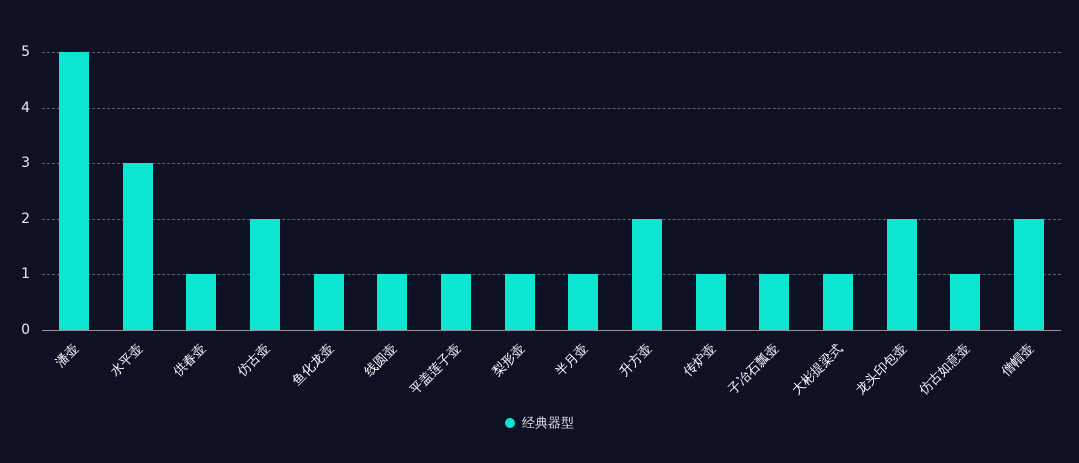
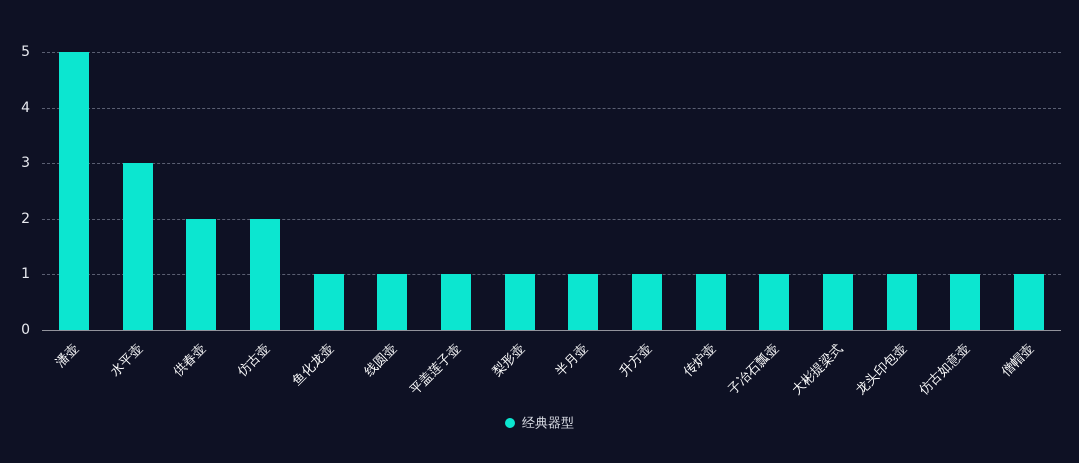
供春壶: 1 -> 2
升方壶: 2 -> 1
龙头印包壶: 2 -> 1
僧帽壶: 2 -> 1
